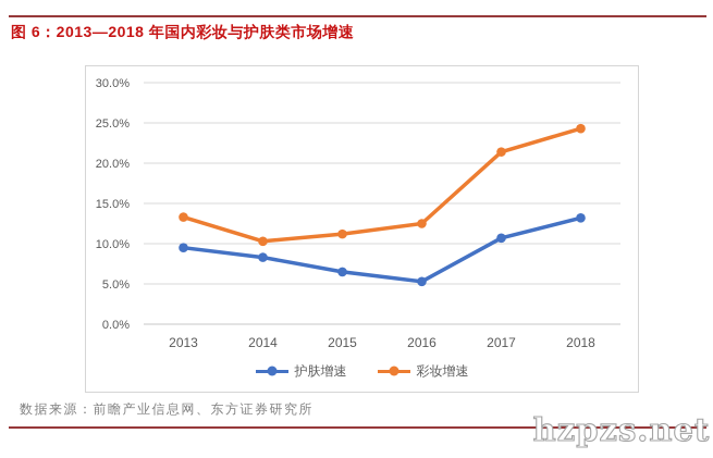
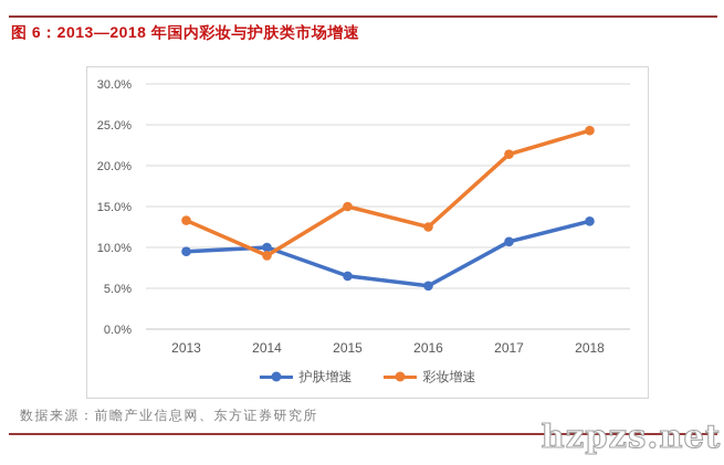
护肤增速/2014: 8% -> 10%
彩妆增速/2014: 10% -> 9%
彩妆增速/2015: 11% -> 15%
